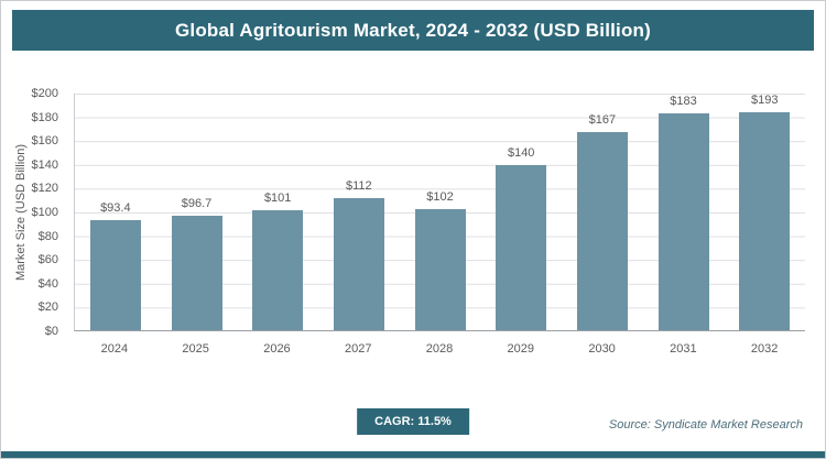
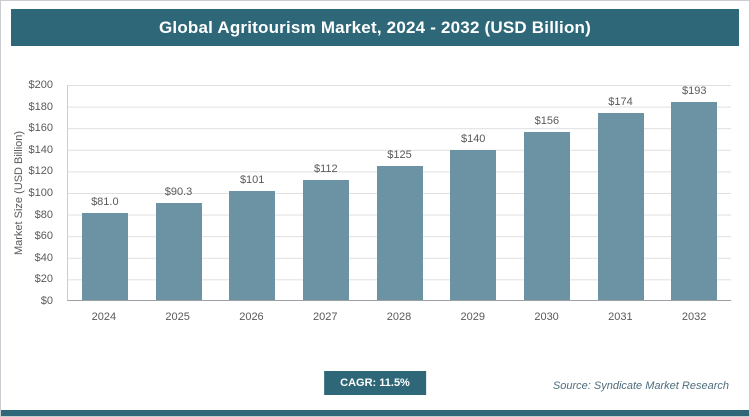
2024: $93.4 -> $81.0
2025: $96.7 -> $90.3
2028: $102 -> $125
2030: $167 -> $156
2031: $183 -> $174
